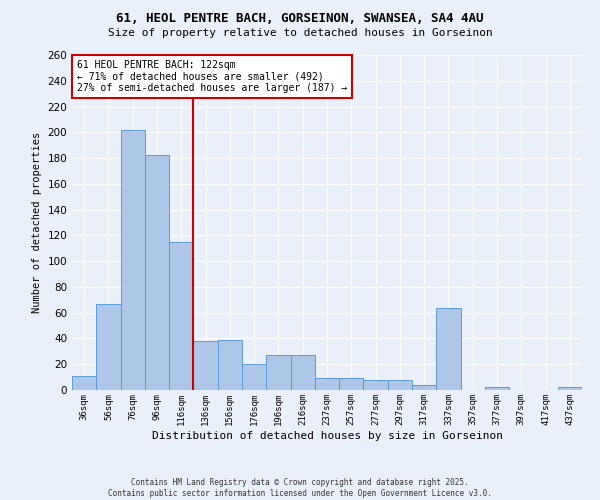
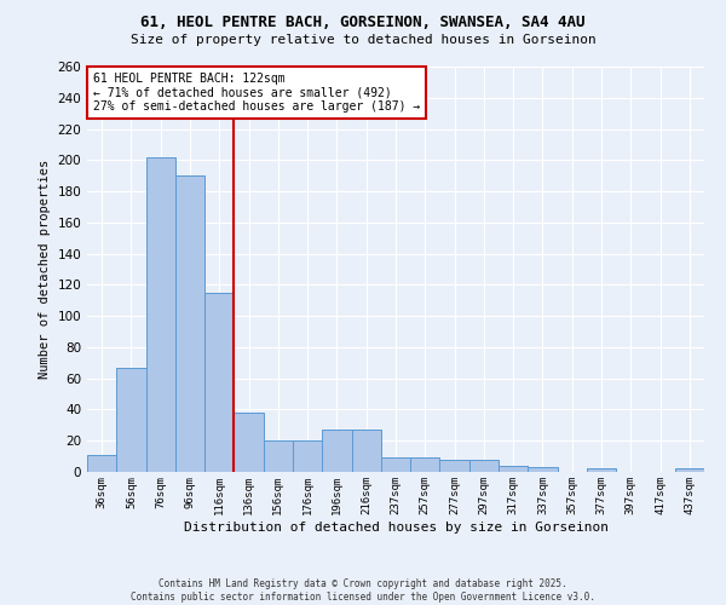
96sqm: 182 -> 190
156sqm: 39 -> 20
337sqm: 64 -> 3
